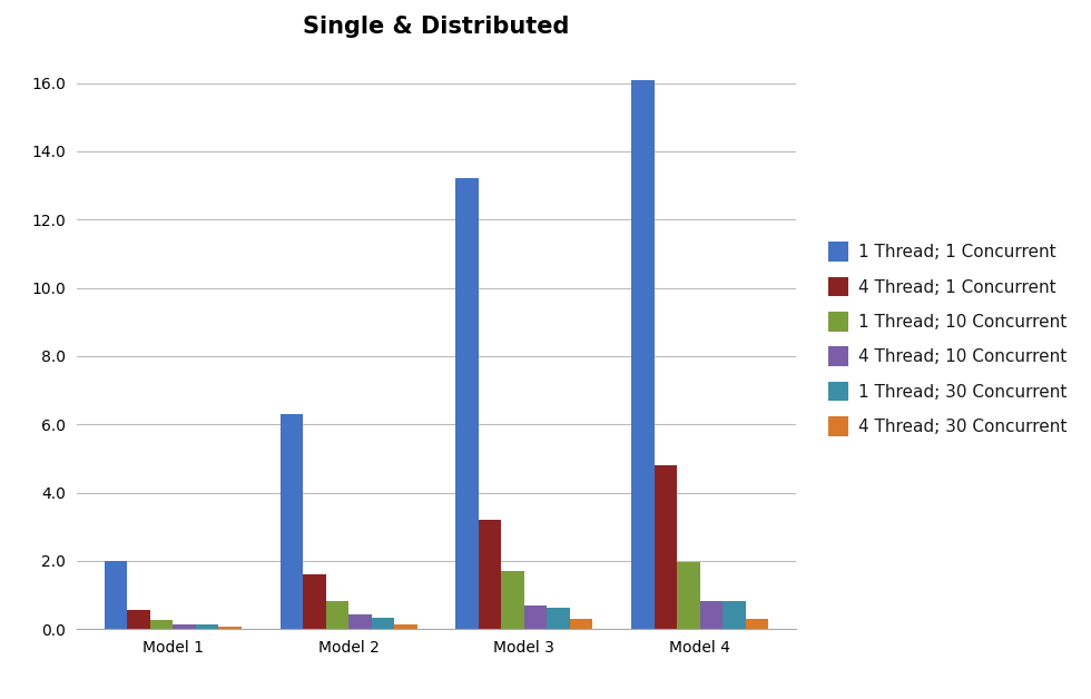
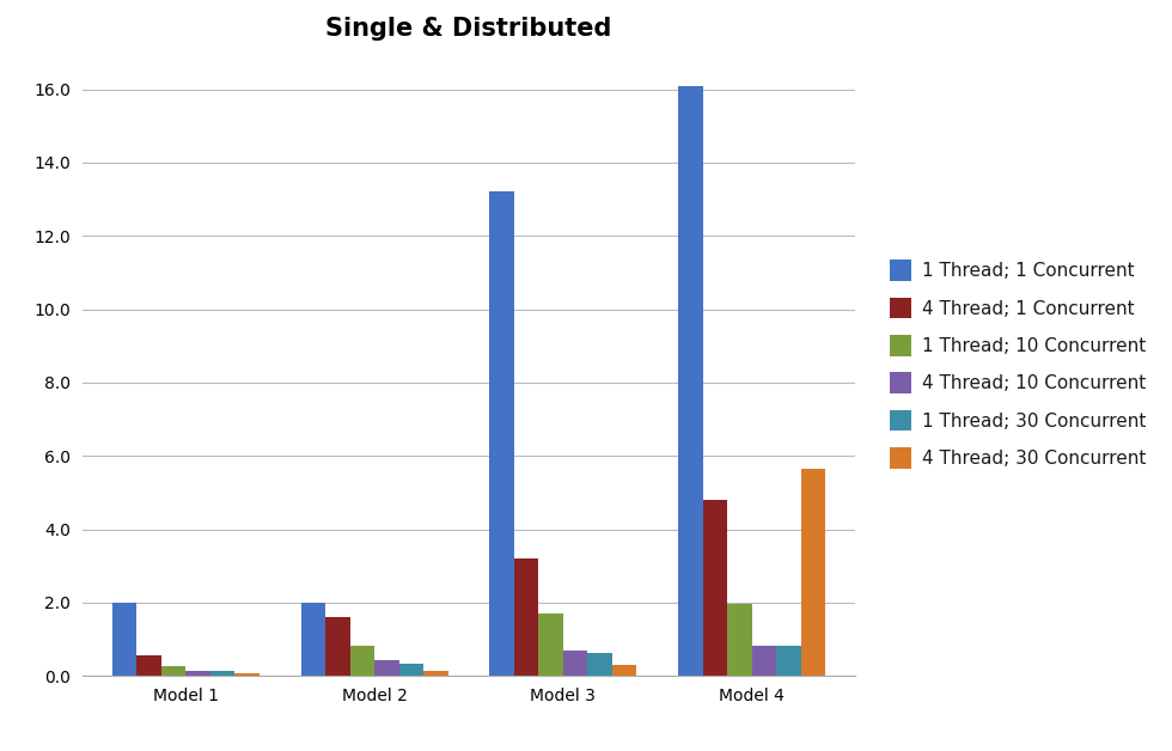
1 Thread; 1 Concurrent/Model 2: 6.3 -> 2.0
4 Thread; 30 Concurrent/Model 4: 0.31 -> 5.65
